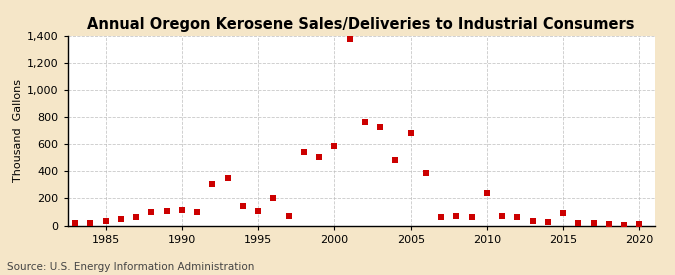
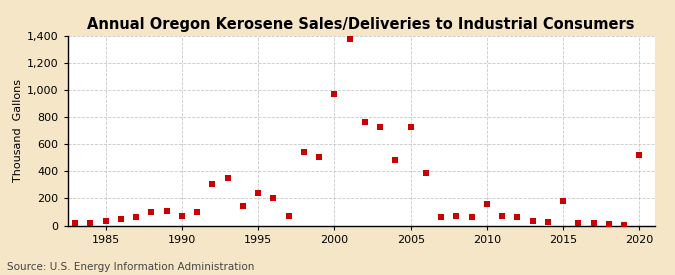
1990: 120 -> 70
1995: 110 -> 240
2000: 590 -> 970
2005: 680 -> 730
2010: 240 -> 160
2015: 100 -> 180
2020: 10 -> 520
